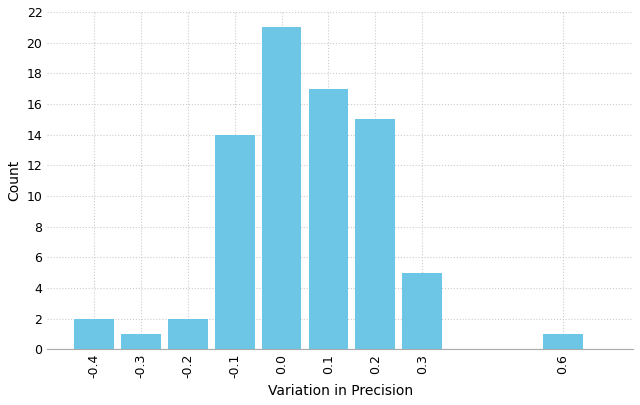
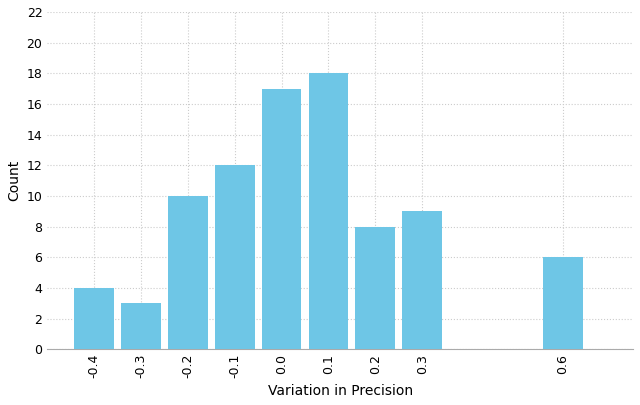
-0.4: 2 -> 4
-0.3: 1 -> 3
-0.2: 2 -> 10
-0.1: 14 -> 12
0.0: 21 -> 17
0.1: 17 -> 18
0.2: 15 -> 8
0.3: 5 -> 9
0.6: 1 -> 6
